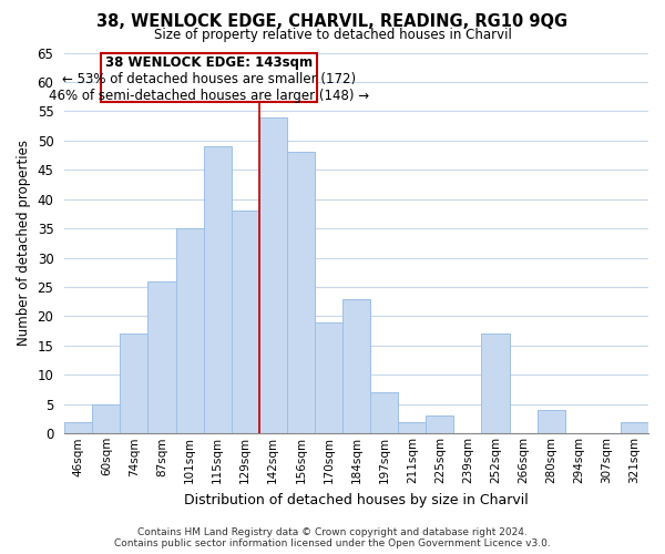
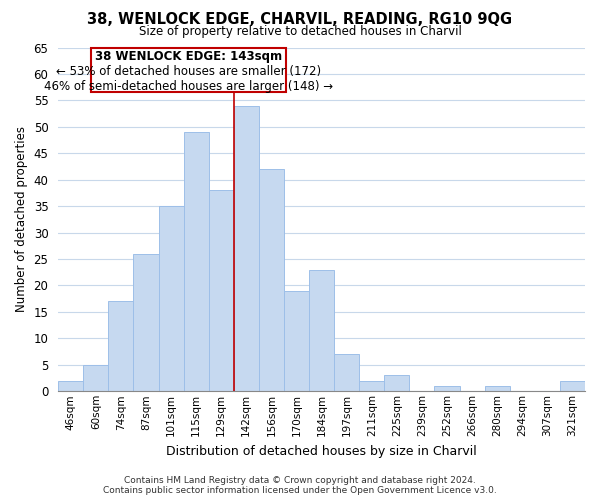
156sqm: 48 -> 42
252sqm: 17 -> 1
280sqm: 4 -> 1
